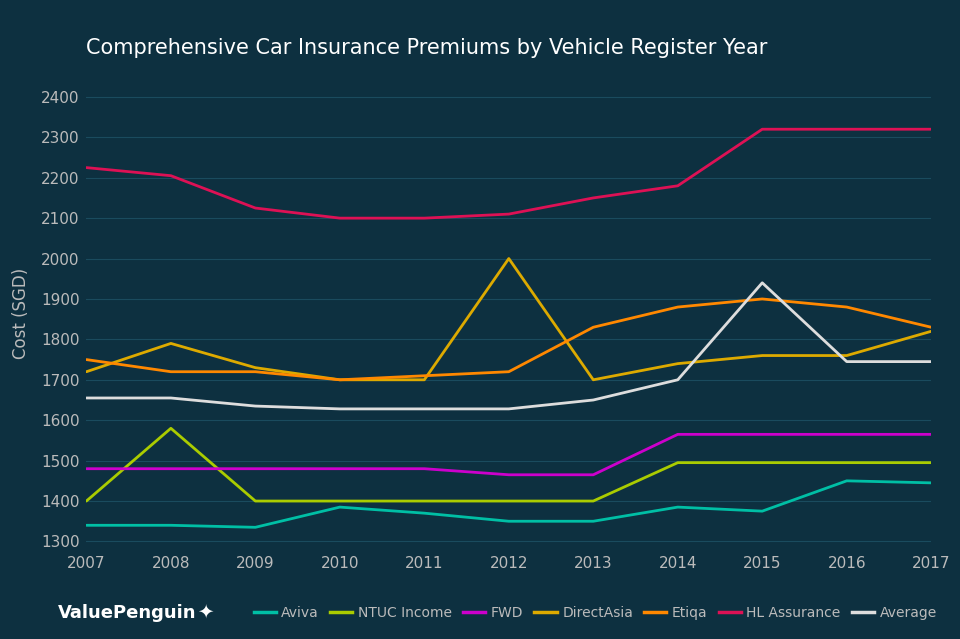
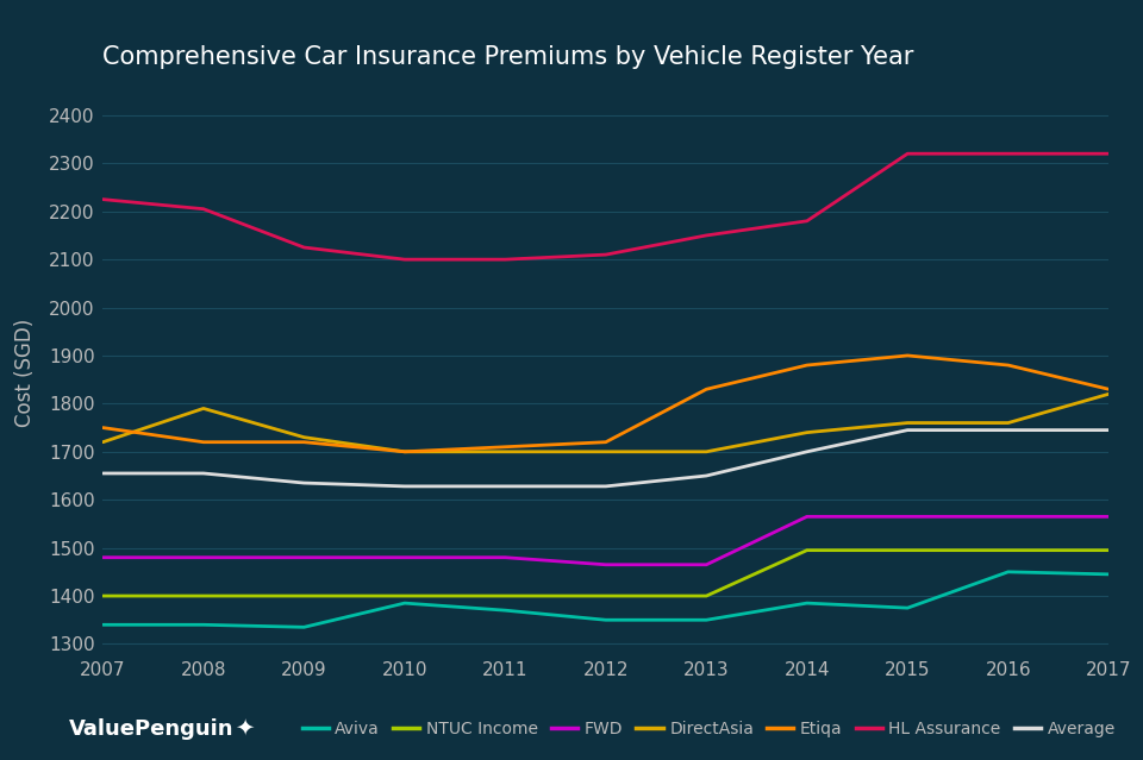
NTUC Income/2008: 1580 -> 1400
DirectAsia/2012: 2000 -> 1700
Average/2015: 1940 -> 1745
